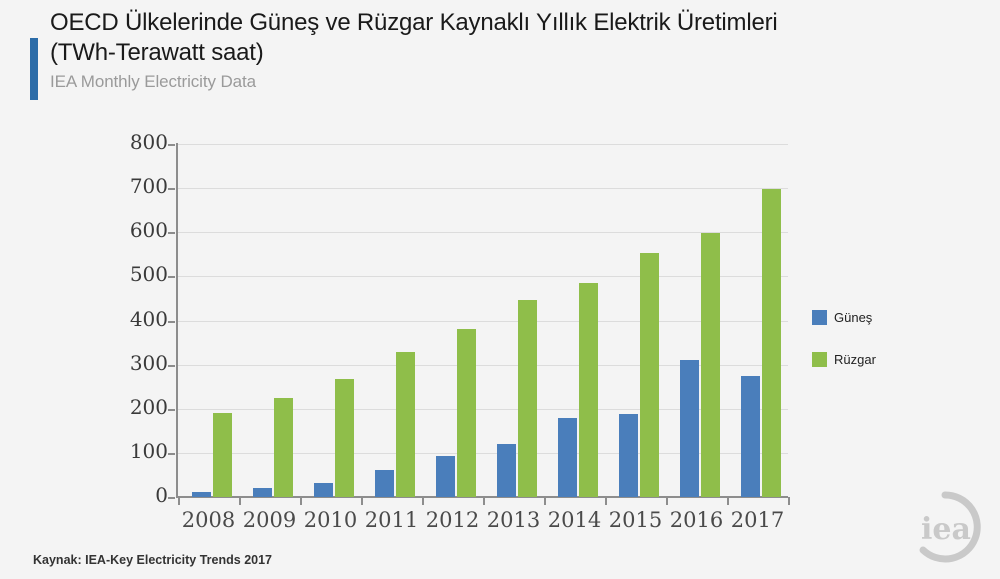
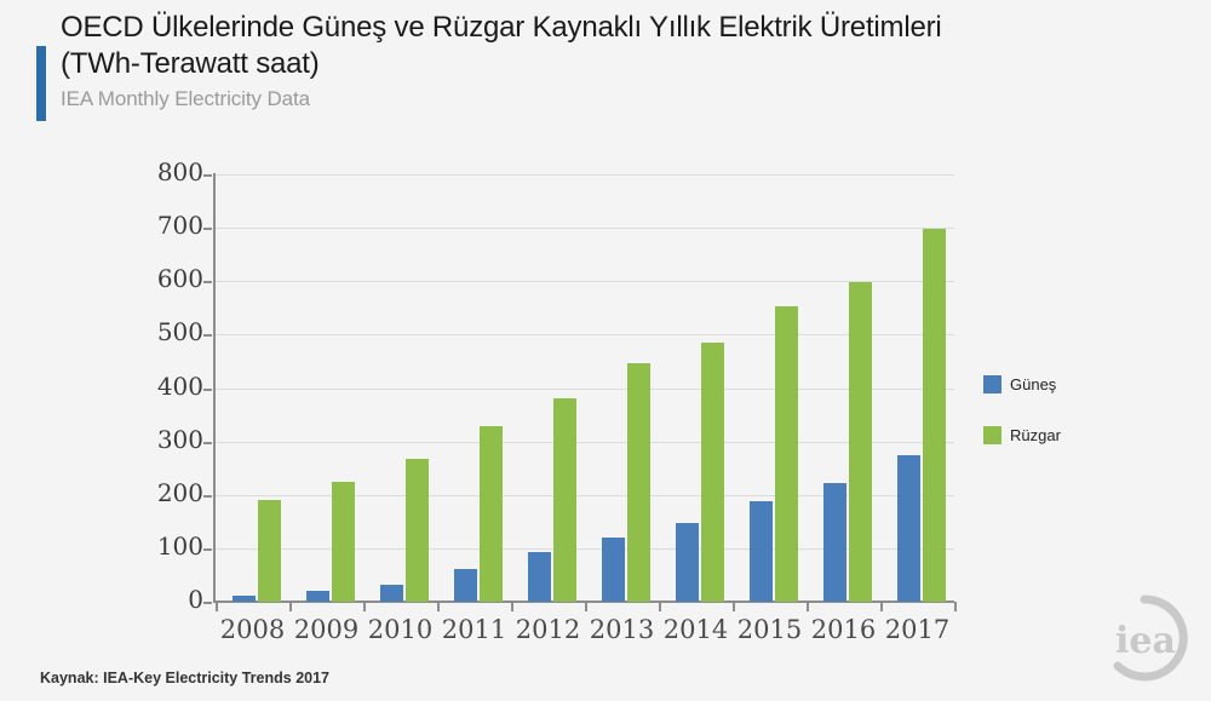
Güneş/2014: 180 -> 150
Güneş/2016: 310 -> 220
